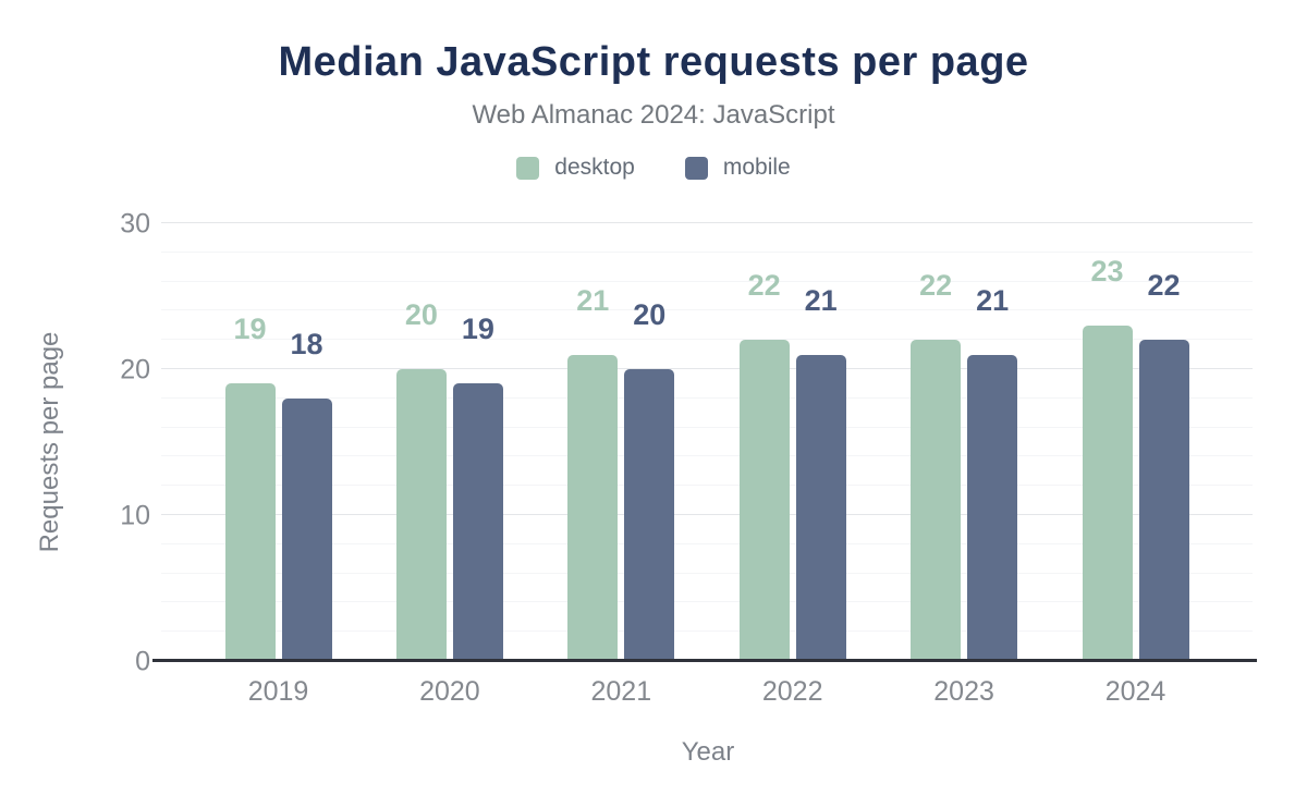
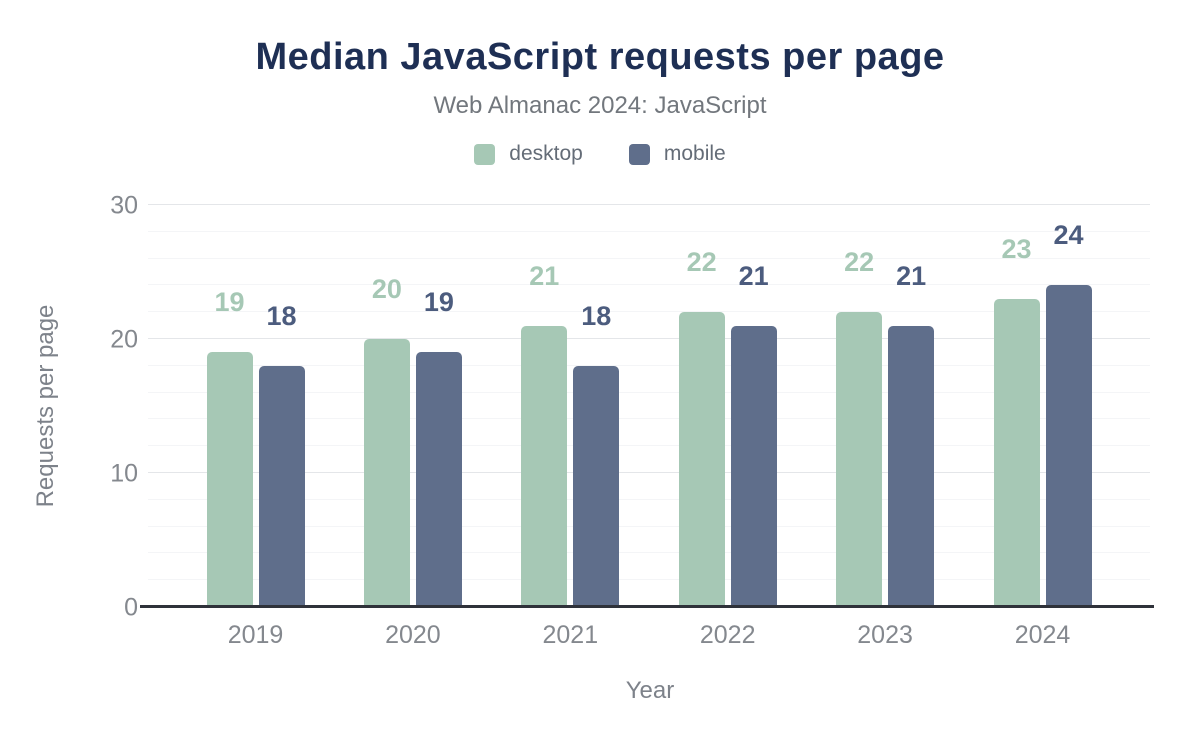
mobile/2021: 20 -> 18
mobile/2024: 22 -> 24
